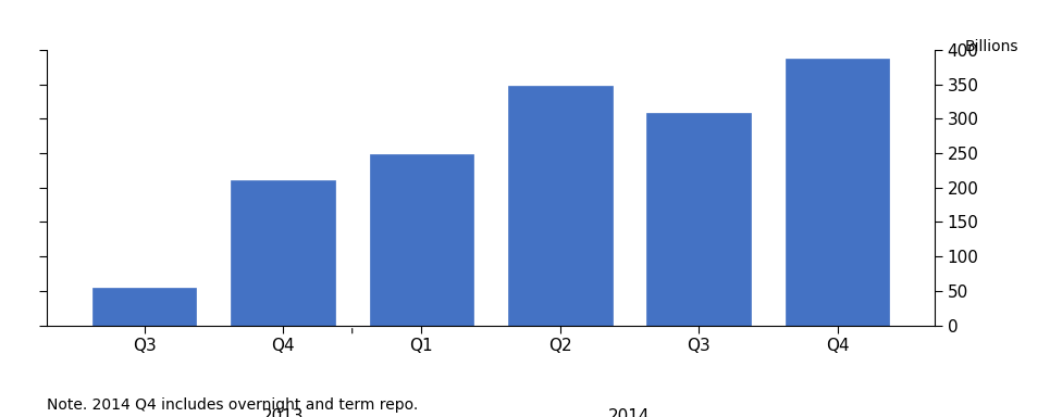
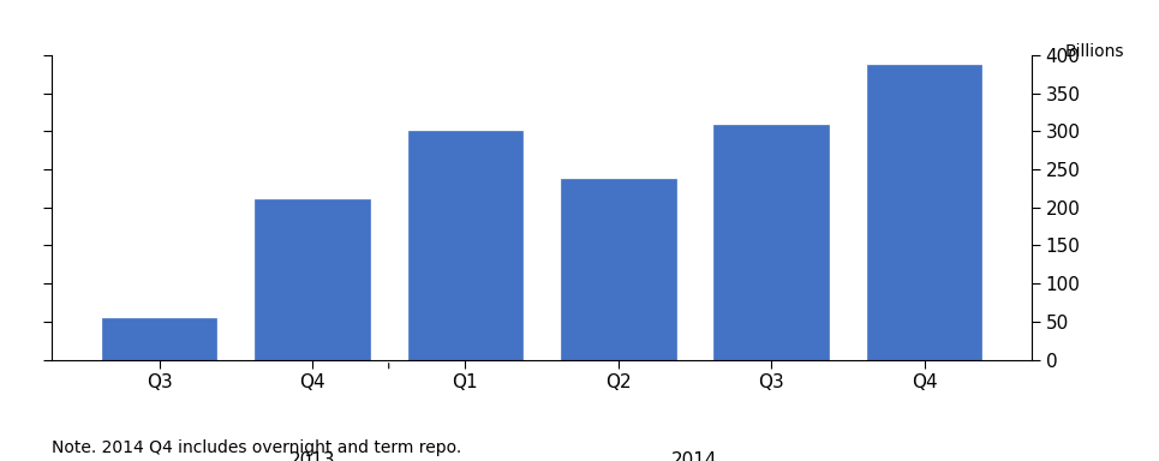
Q1: 248 -> 300
Q2: 348 -> 238
